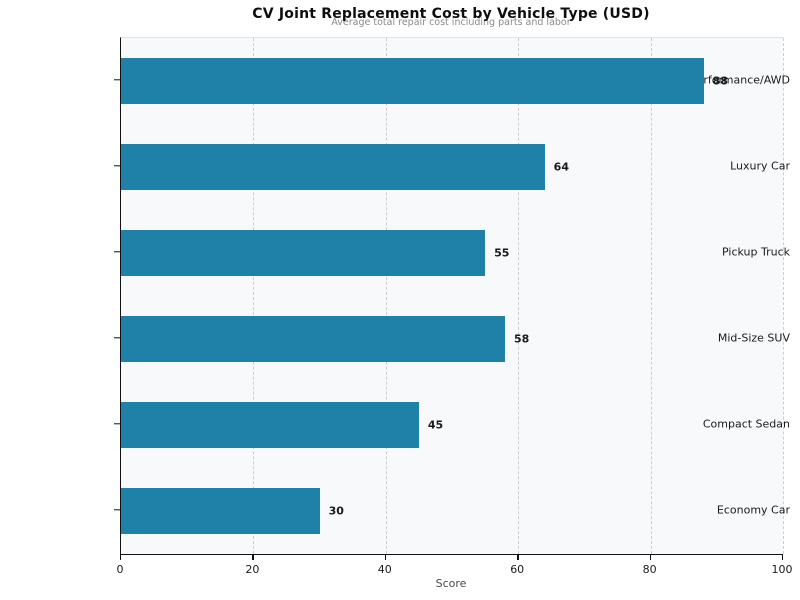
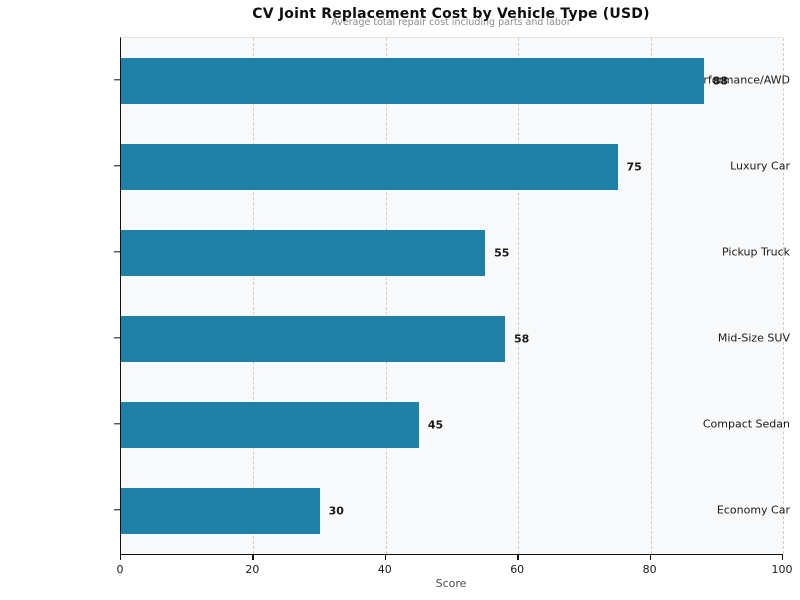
Luxury Car: 64 -> 75
